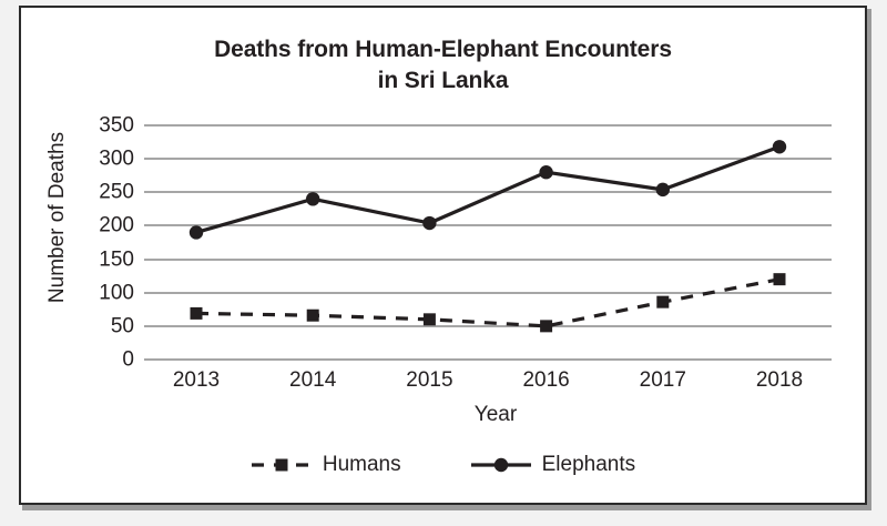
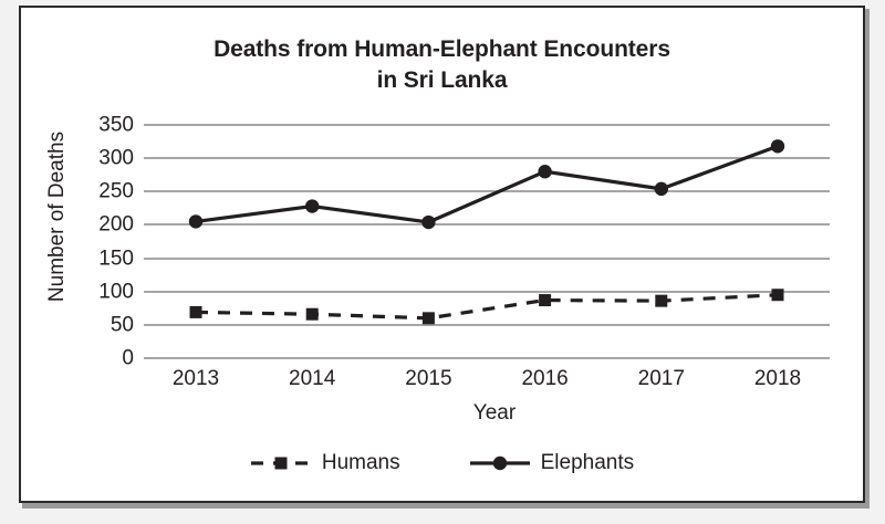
Elephants/2013: 190 -> 200
Elephants/2014: 240 -> 230
Humans/2016: 50 -> 90
Humans/2018: 120 -> 100
